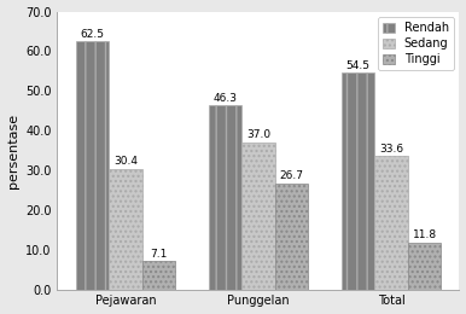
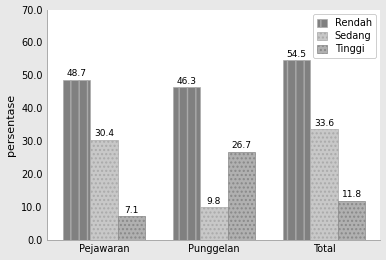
Rendah/Pejawaran: 62.5 -> 48.7
Sedang/Punggelan: 37.0 -> 9.8
